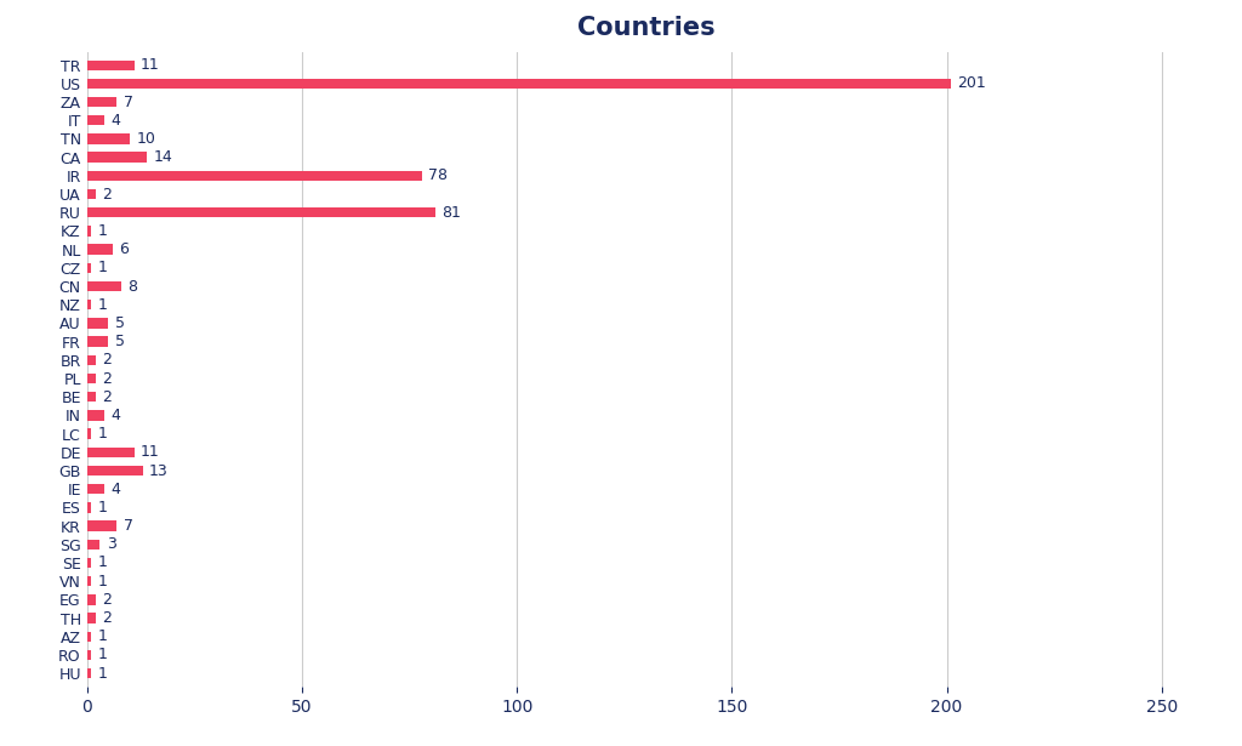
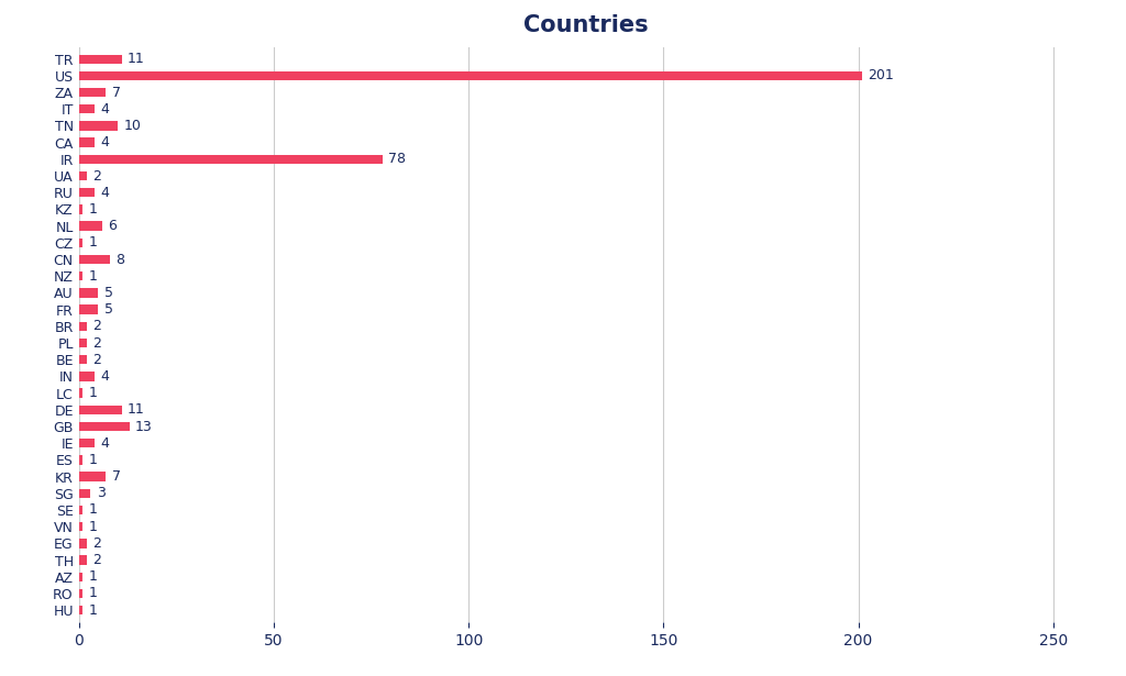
CA: 14 -> 4
RU: 81 -> 4
